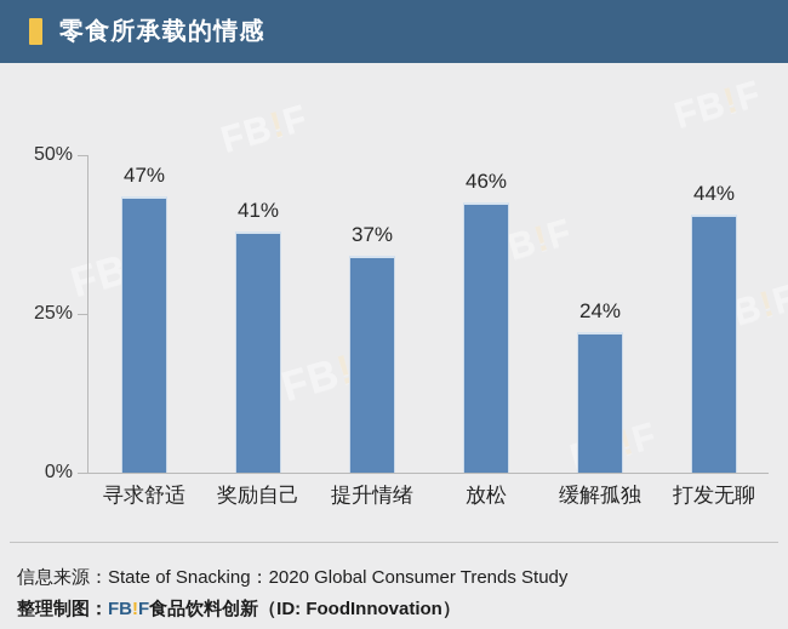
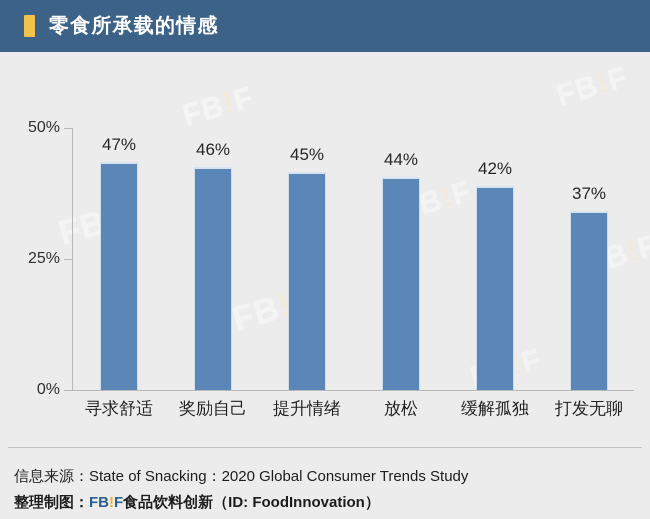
奖励自己: 41% -> 46%
提升情绪: 37% -> 45%
放松: 46% -> 44%
缓解孤独: 24% -> 42%
打发无聊: 44% -> 37%
